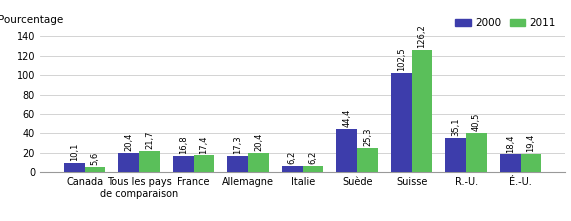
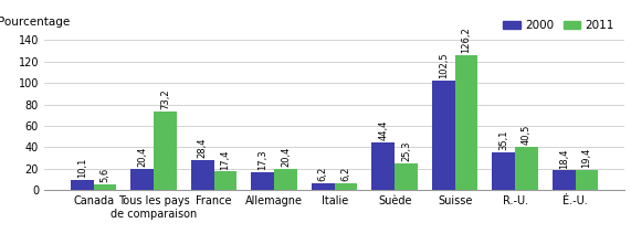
2011/Tous les pays de comparaison: 21,7 -> 73,2
2000/France: 16,8 -> 28,4
